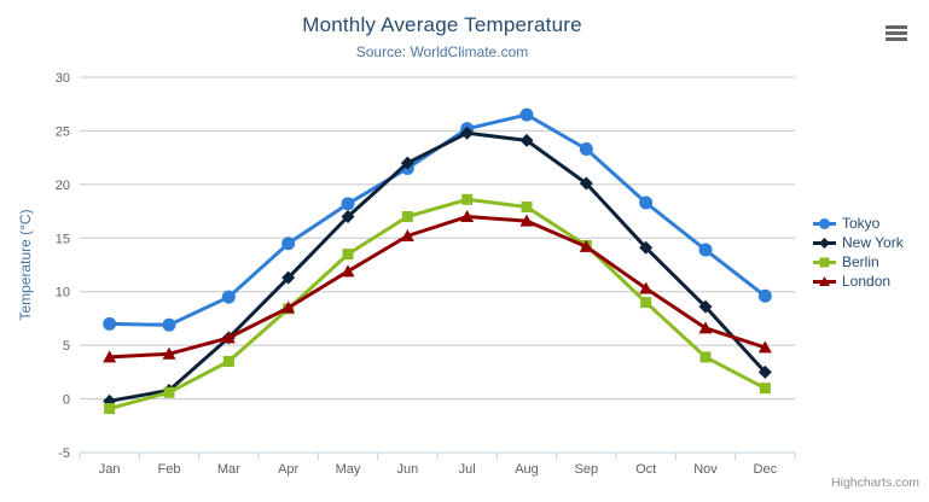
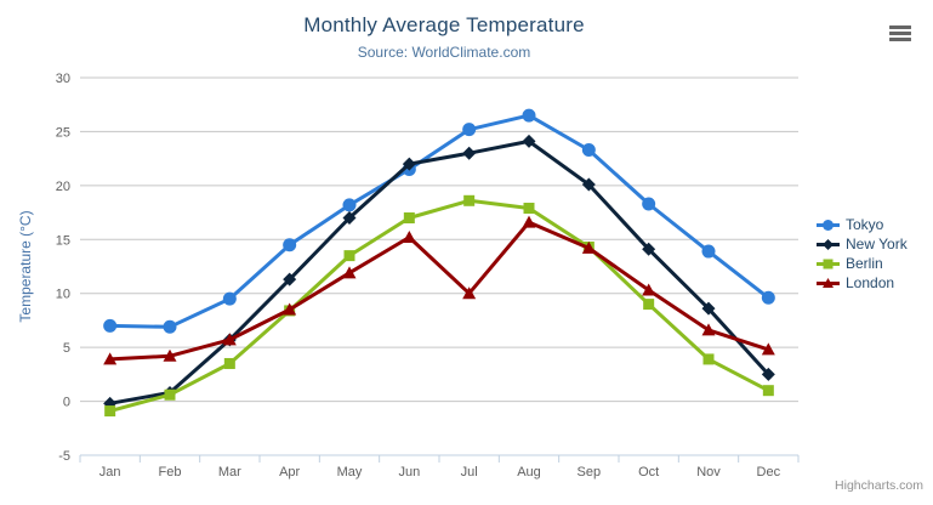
New York/Jul: 25 -> 23
London/Jul: 17 -> 10
